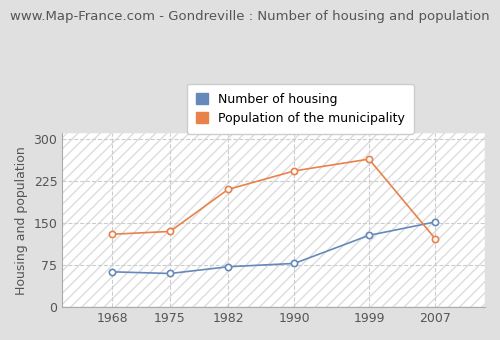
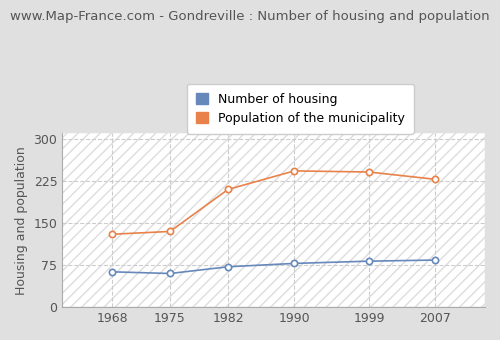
Number of housing/1999: 128 -> 82
Population of the municipality/1999: 264 -> 241
Number of housing/2007: 152 -> 84
Population of the municipality/2007: 122 -> 228
